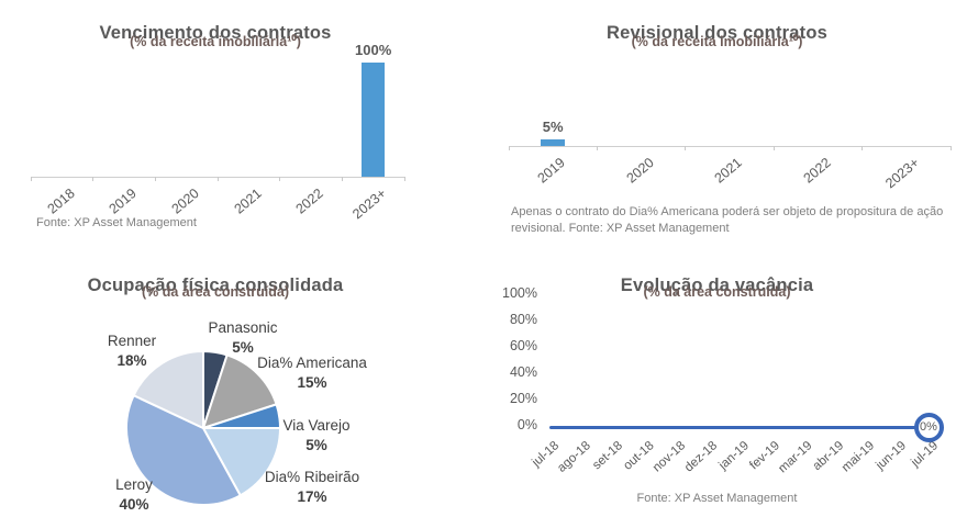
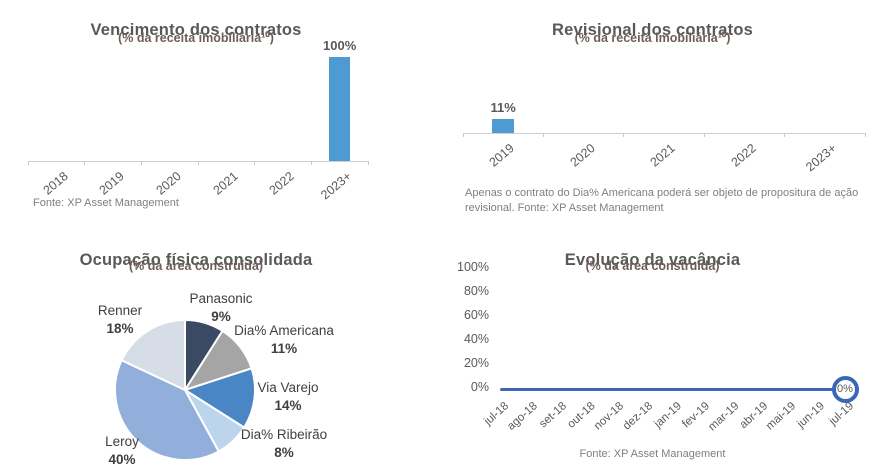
Revisional dos contratos/2019: 5% -> 11%
Ocupação física consolidada/Panasonic: 5% -> 9%
Ocupação física consolidada/Dia% Americana: 15% -> 11%
Ocupação física consolidada/Via Varejo: 5% -> 14%
Ocupação física consolidada/Dia% Ribeirão: 17% -> 8%
